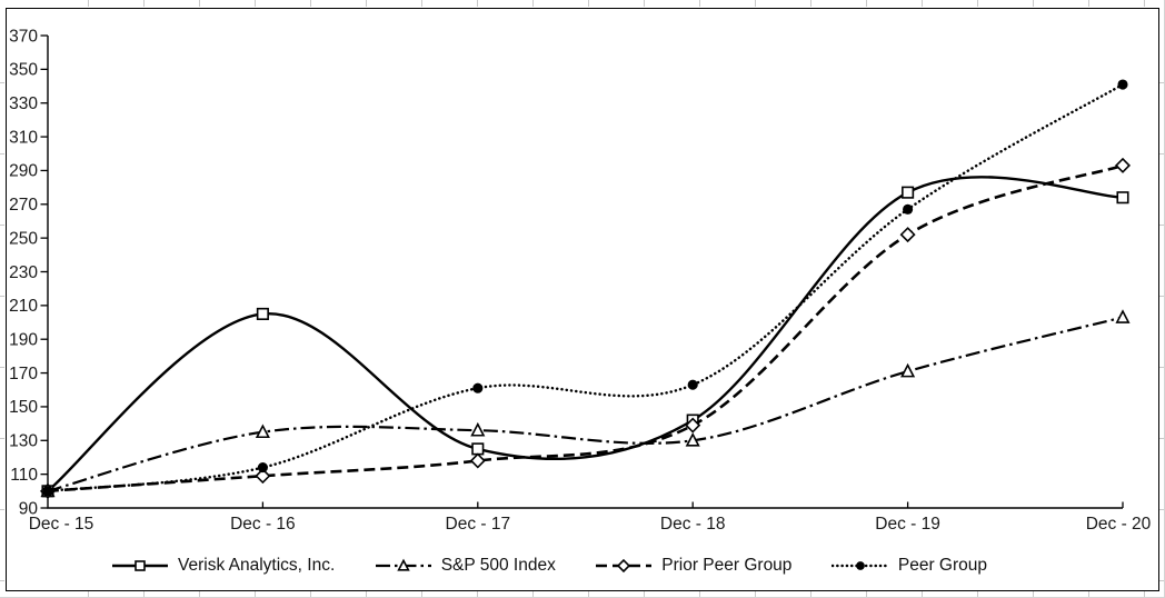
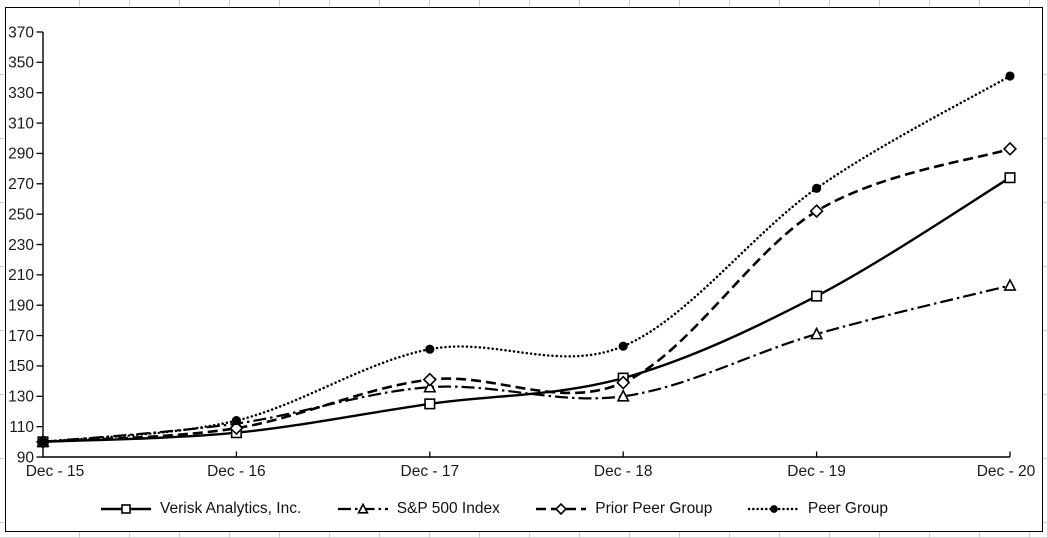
Verisk Analytics, Inc./Dec - 16: 205 -> 106
S&P 500 Index/Dec - 16: 135 -> 112
Prior Peer Group/Dec - 17: 118 -> 141
Verisk Analytics, Inc./Dec - 19: 277 -> 196
